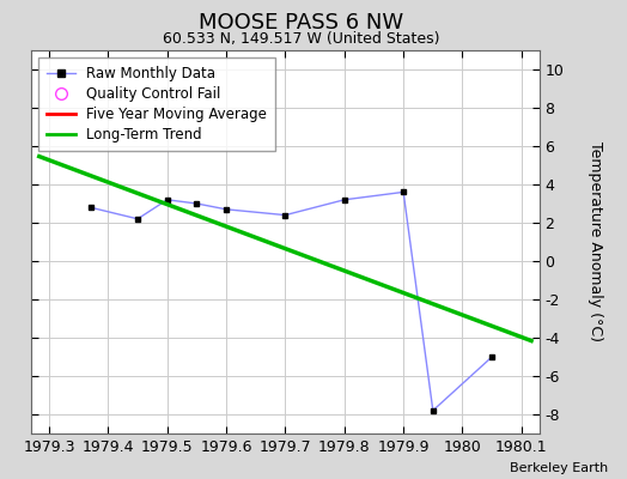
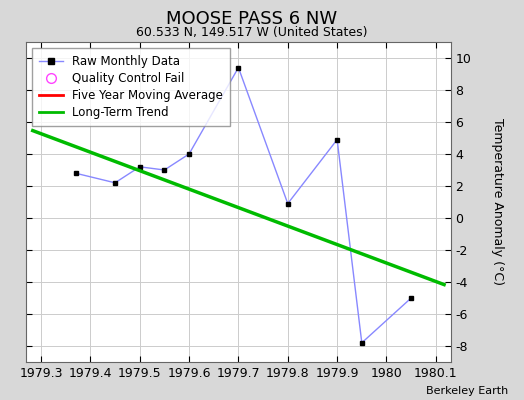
1979.6: 2.7 -> 4.0
1979.7: 2.4 -> 9.4
1979.8: 3.2 -> 0.9
1979.9: 3.6 -> 4.9
